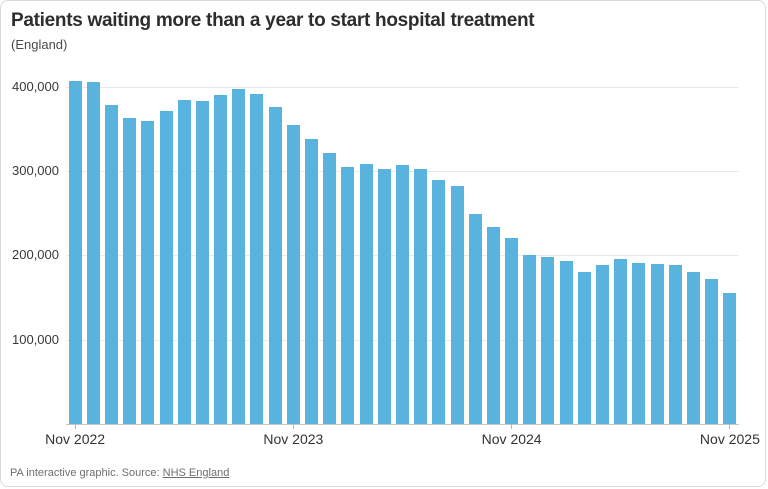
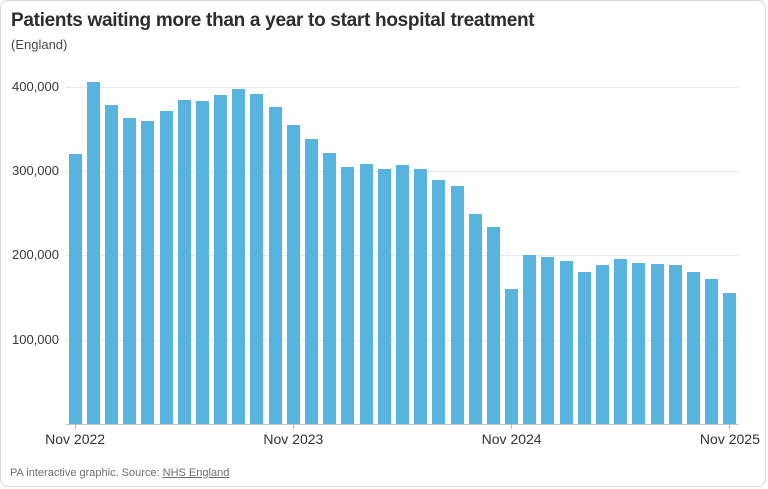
Nov 2022: 410000 -> 320000
Nov 2024: 220000 -> 160000
